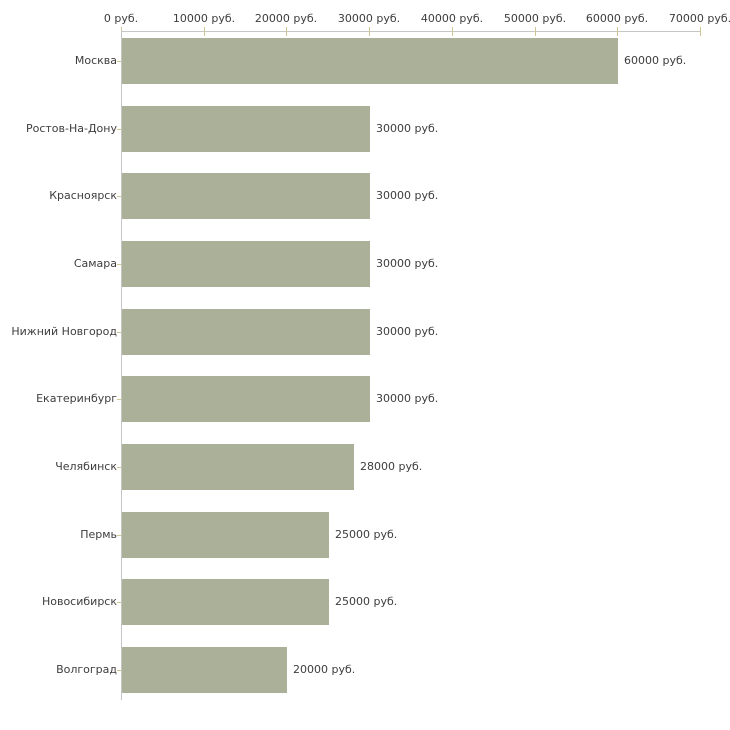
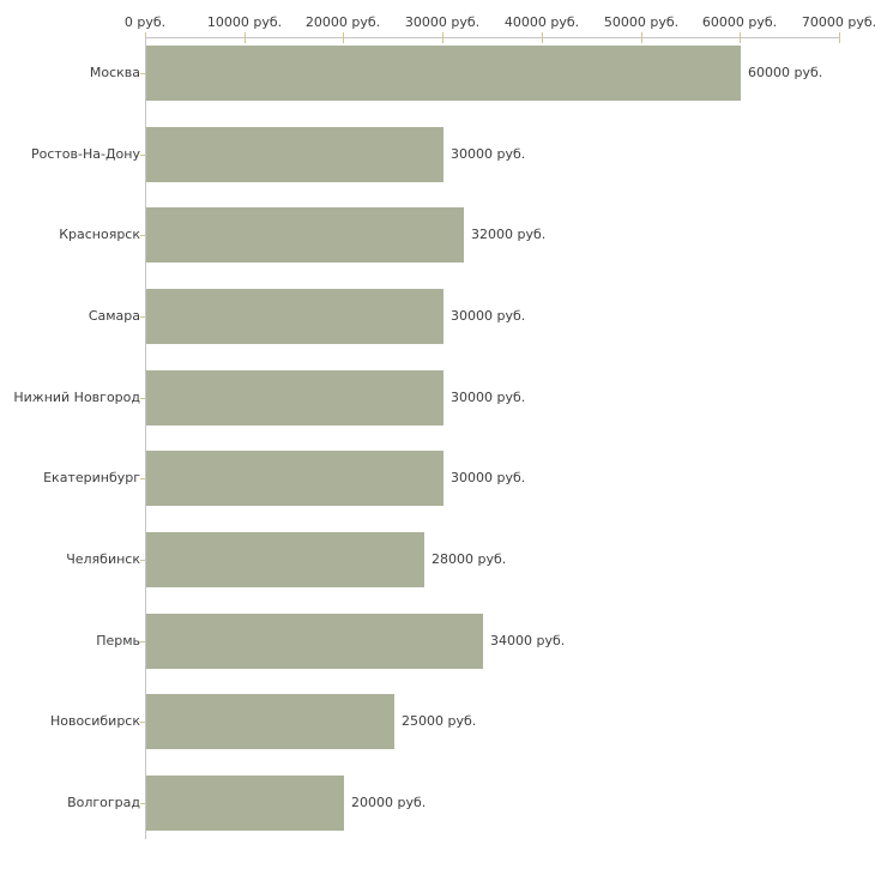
Красноярск: 30000 -> 32000
Пермь: 25000 -> 34000
